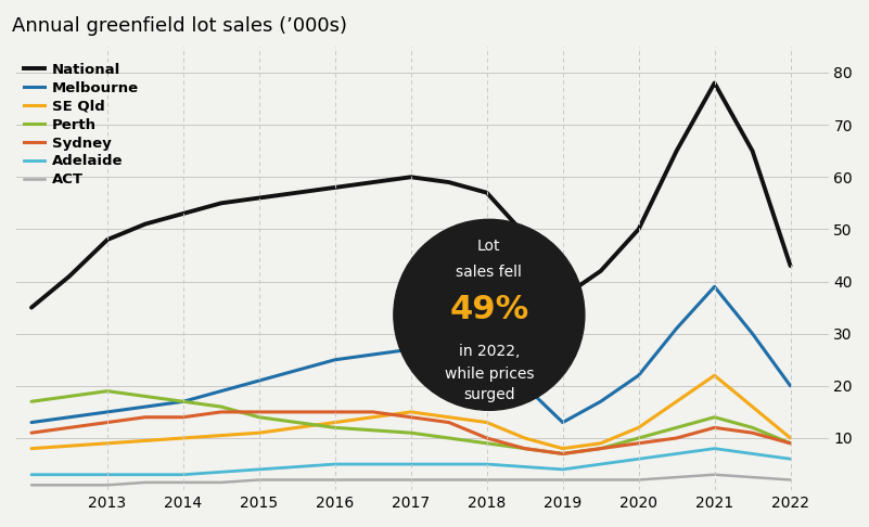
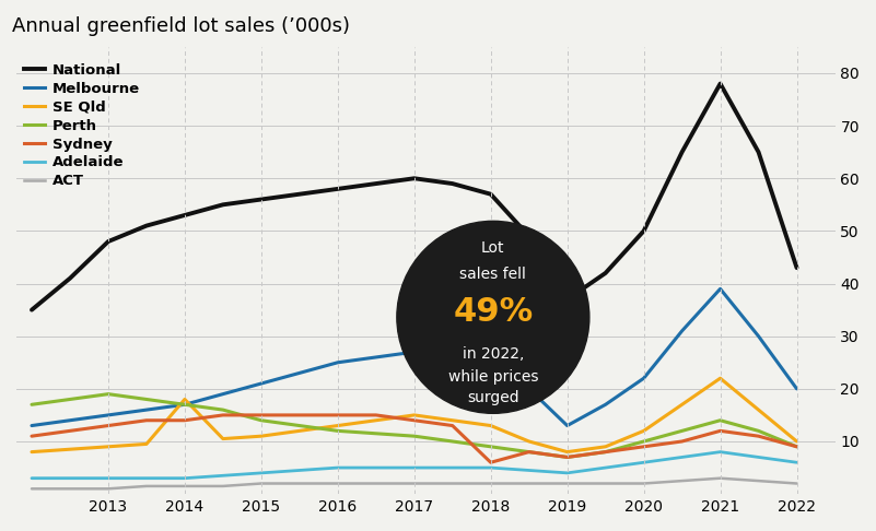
SE Qld/2014: 10.0 -> 18.0
Sydney/2018: 10 -> 6
